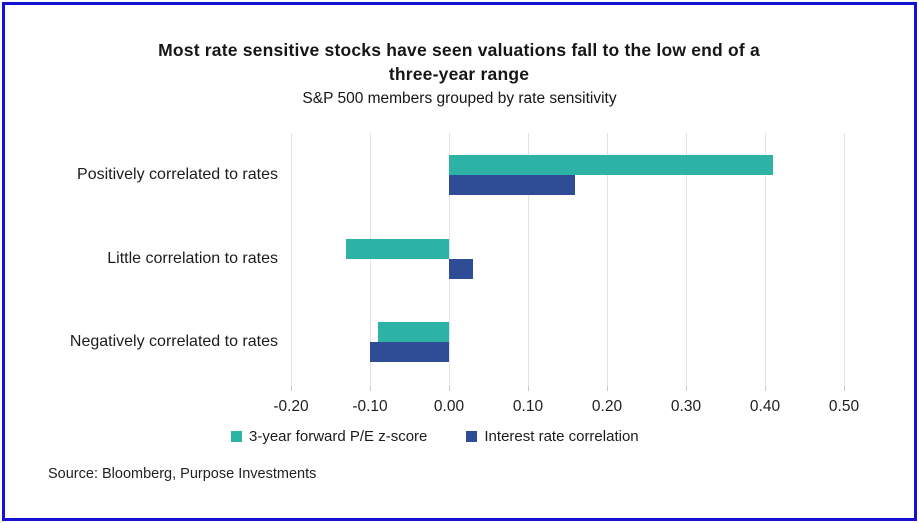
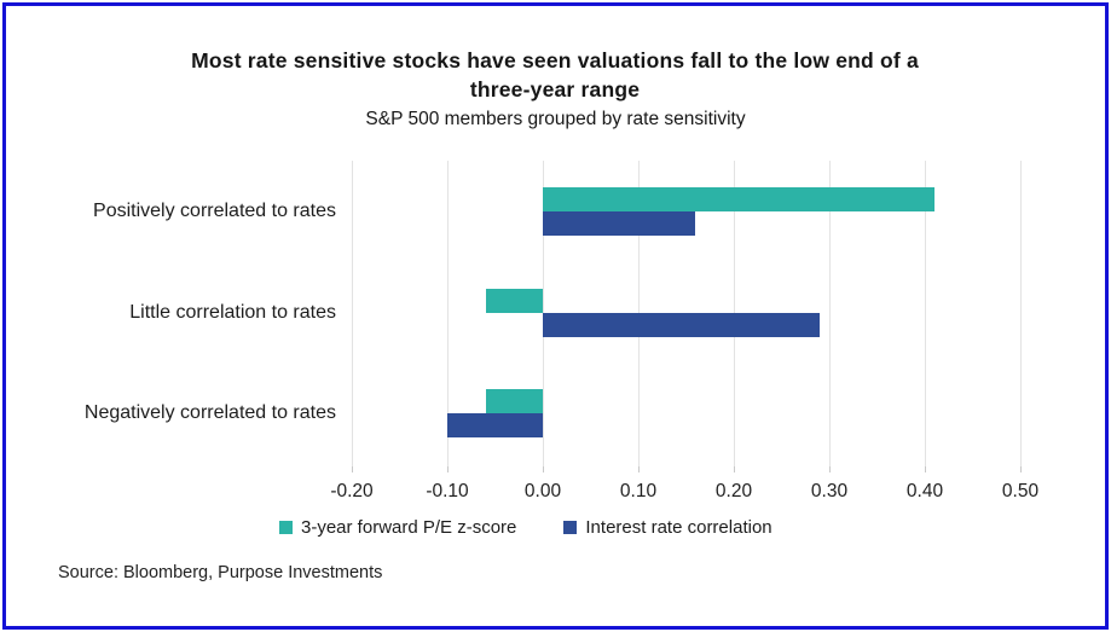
3-year forward P/E z-score/Little correlation to rates: -0.13 -> -0.06
Interest rate correlation/Little correlation to rates: 0.03 -> 0.29
3-year forward P/E z-score/Negatively correlated to rates: -0.09 -> -0.06
